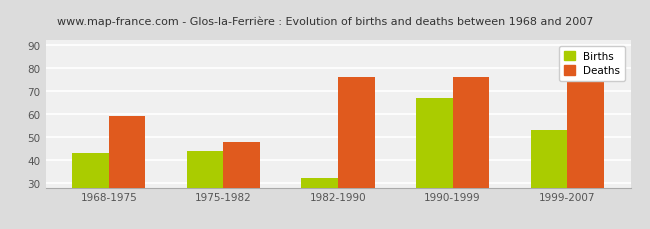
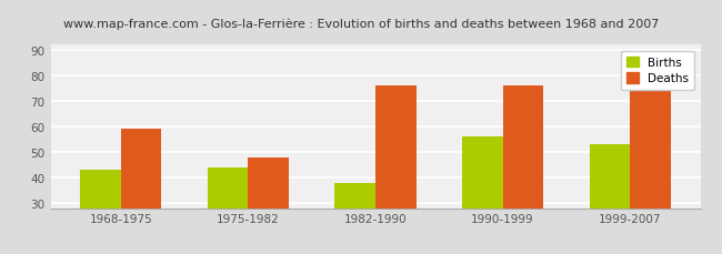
Births/1982-1990: 32 -> 38
Births/1990-1999: 67 -> 56
